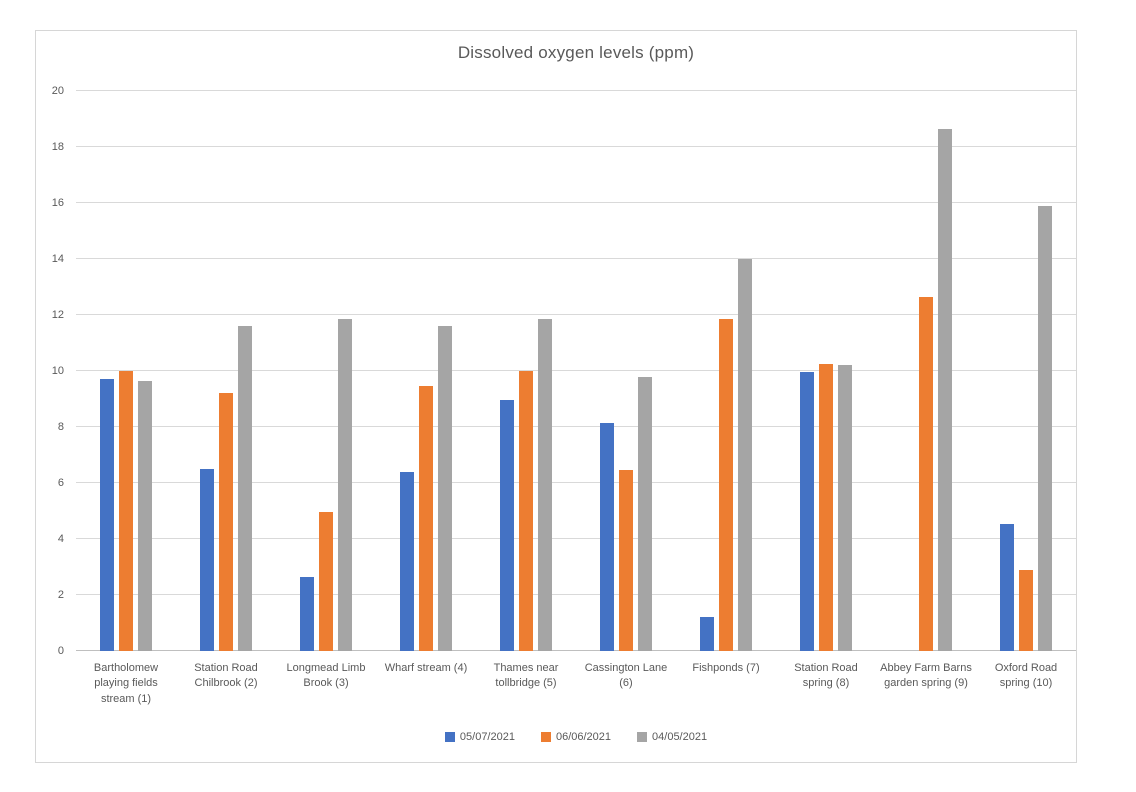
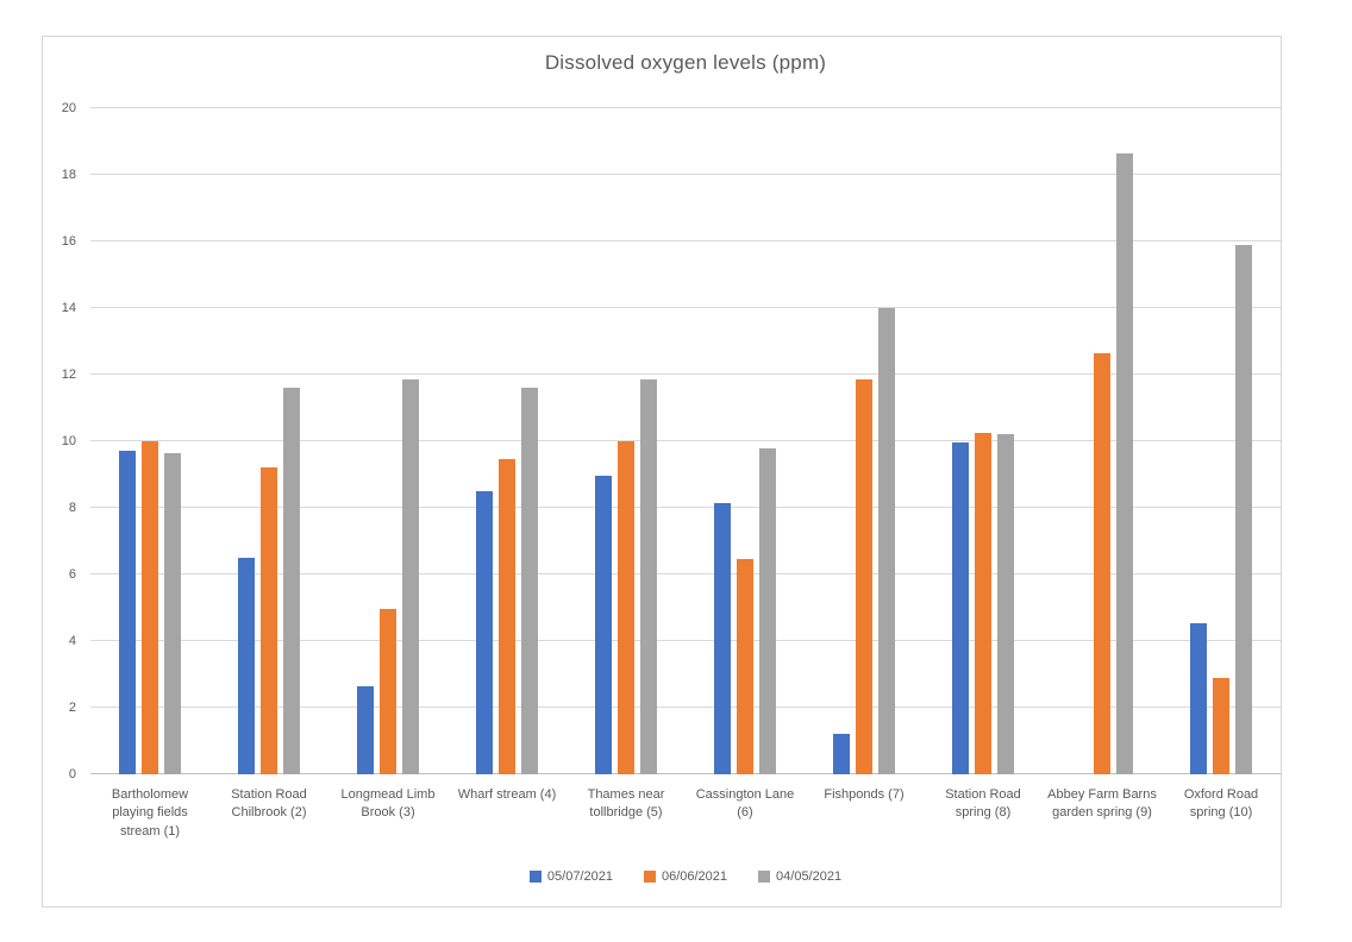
05/07/2021/Wharf stream (4): 6.4 -> 8.5
